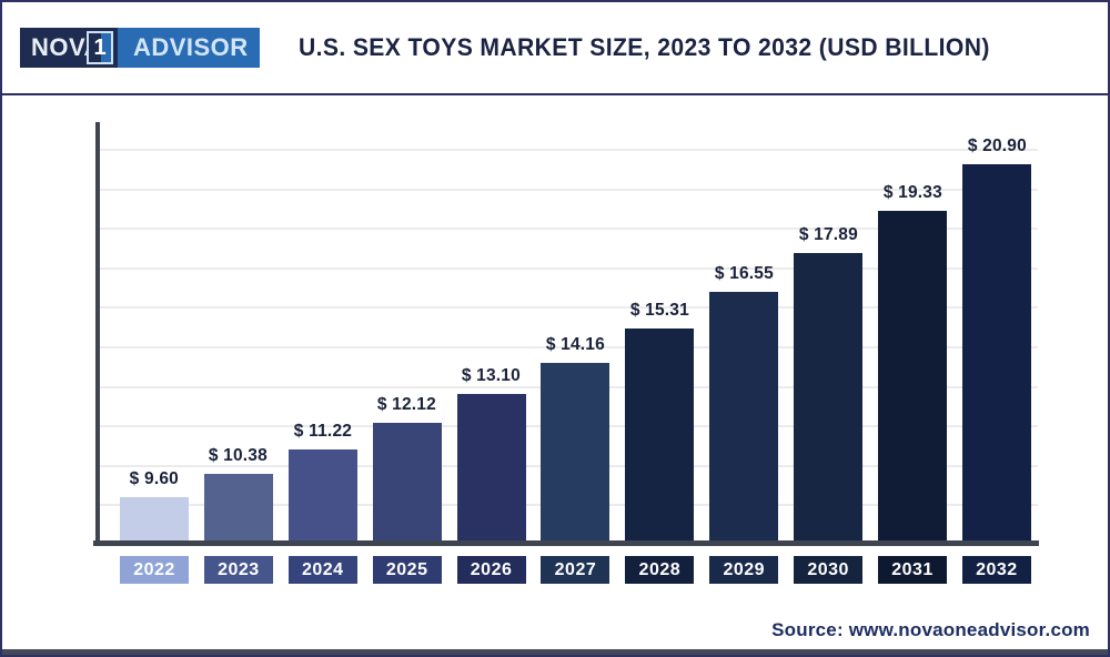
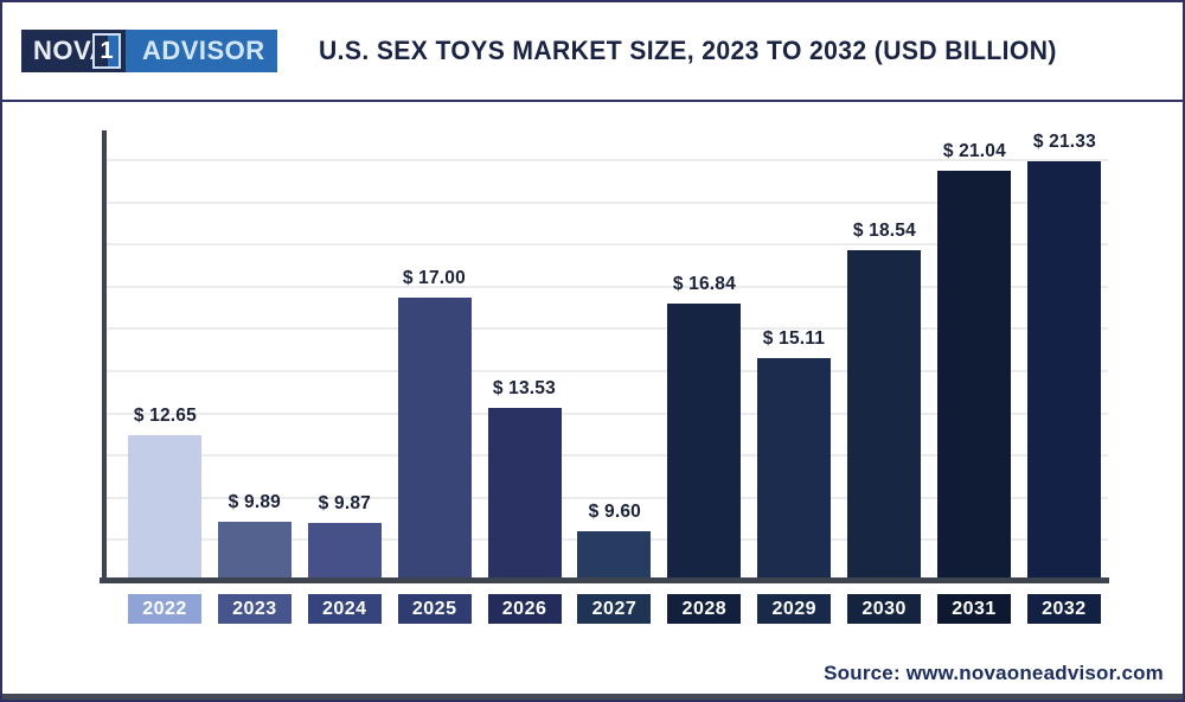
2022: 9.60 -> 12.65
2023: 10.38 -> 9.89
2024: 11.22 -> 9.87
2025: 12.12 -> 17.00
2026: 13.10 -> 13.53
2027: 14.16 -> 9.60
2028: 15.31 -> 16.84
2029: 16.55 -> 15.11
2030: 17.89 -> 18.54
2031: 19.33 -> 21.04
2032: 20.90 -> 21.33
